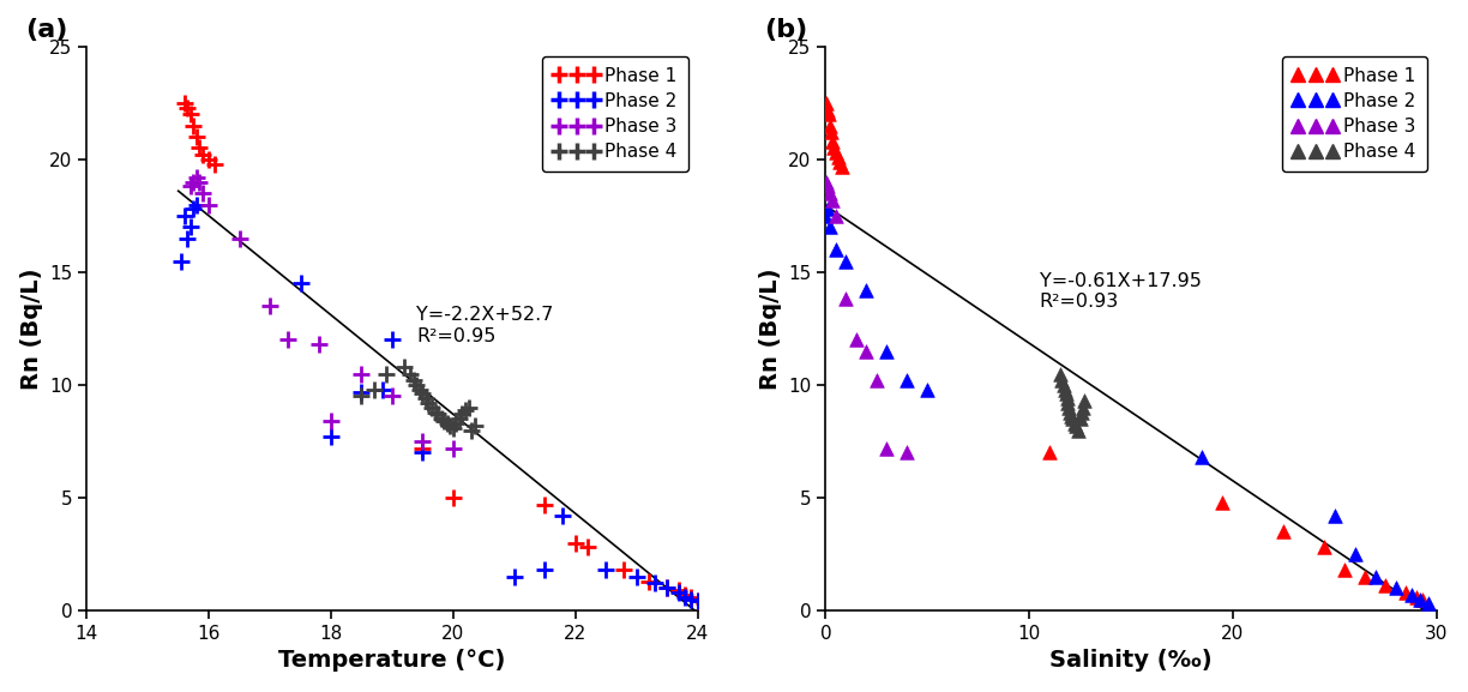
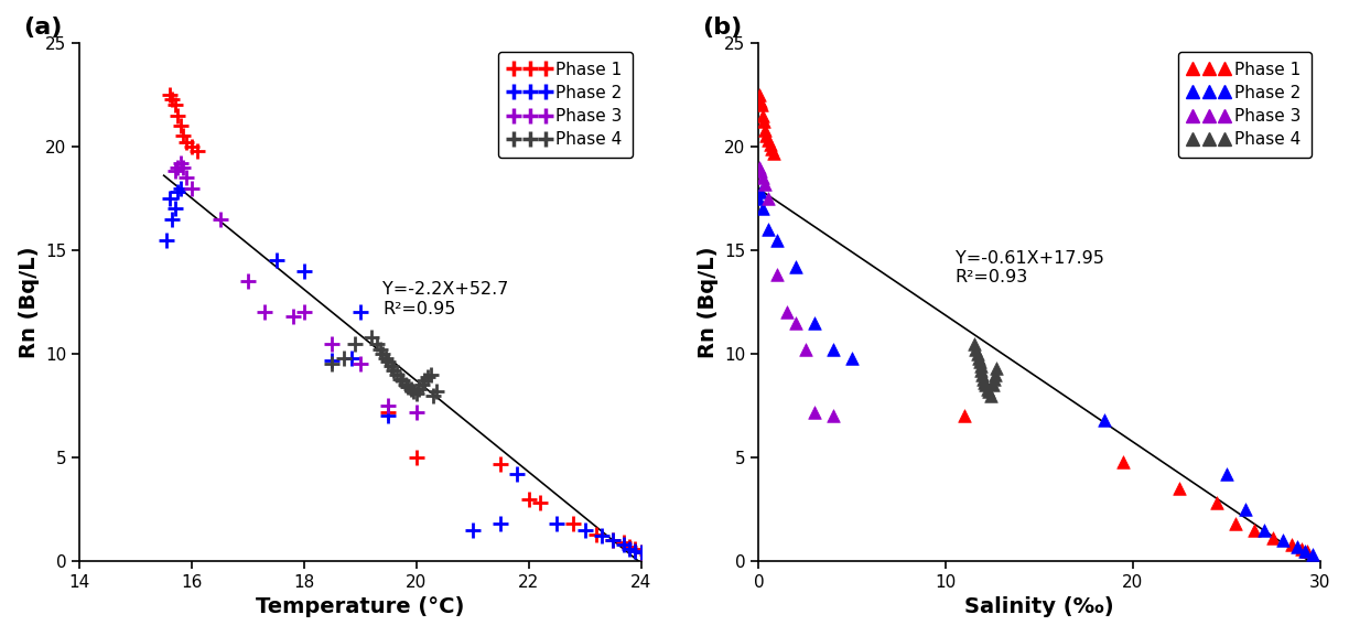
Phase 2/18: 7.7 -> 14.0
Phase 3/18: 8.4 -> 12.0
